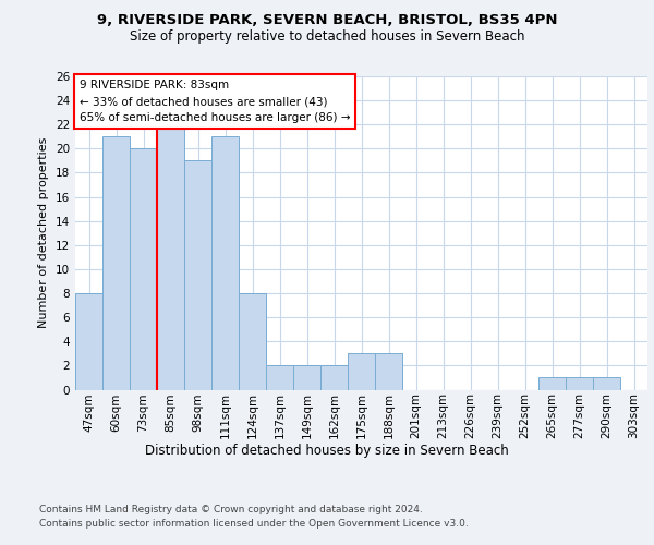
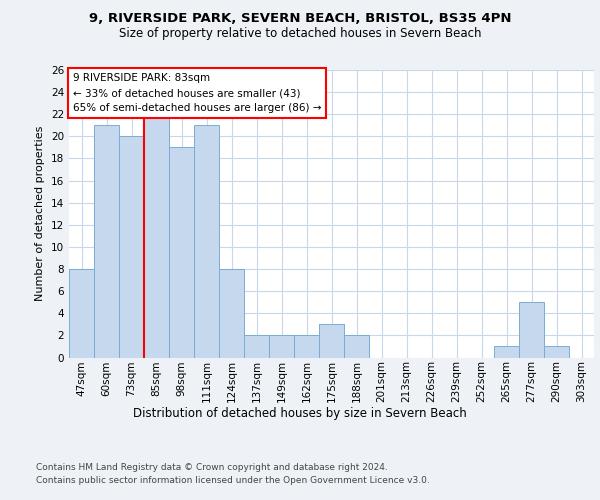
188sqm: 3 -> 2
277sqm: 1 -> 5
